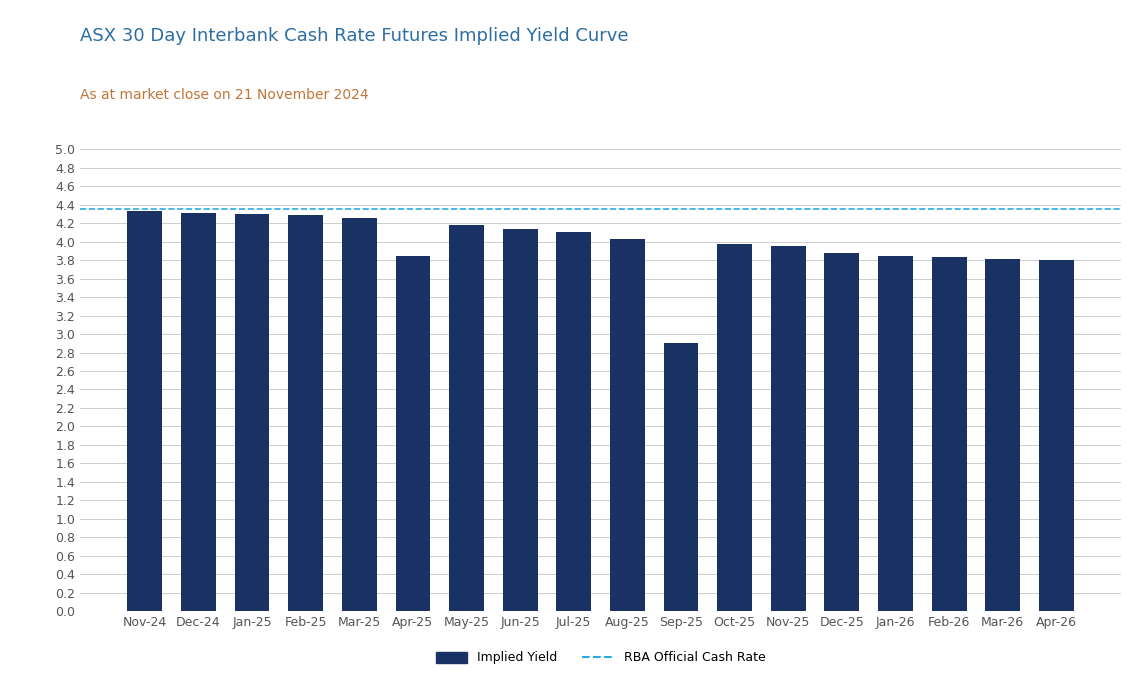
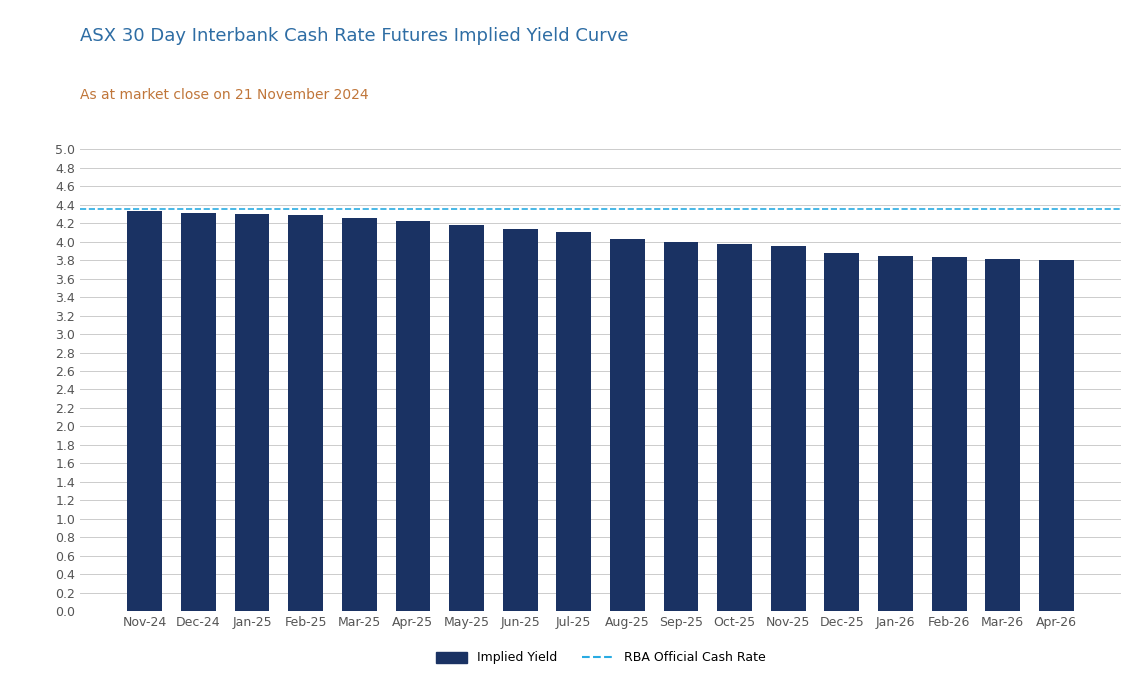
Apr-25: 3.84 -> 4.22
Sep-25: 2.90 -> 4.00
